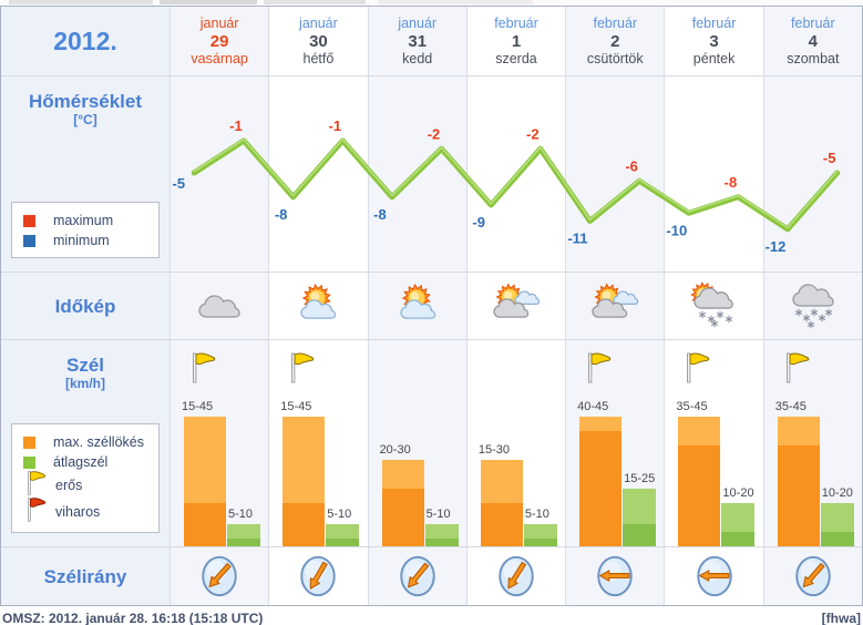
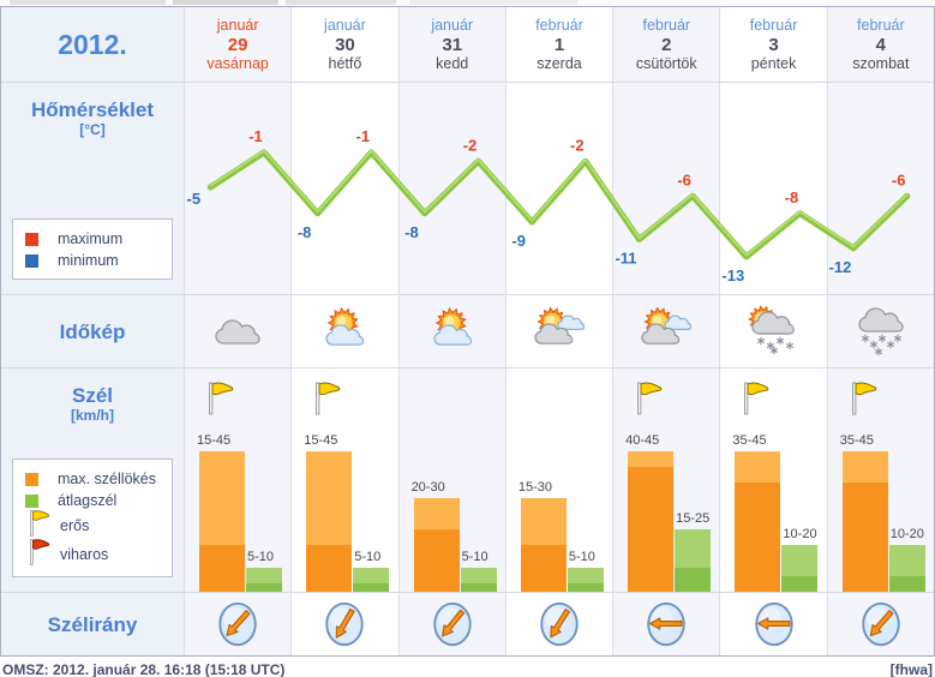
Hőmérséklet [°C]/minimum/február 3: -10 -> -13
Hőmérséklet [°C]/maximum/február 4: -5 -> -6
